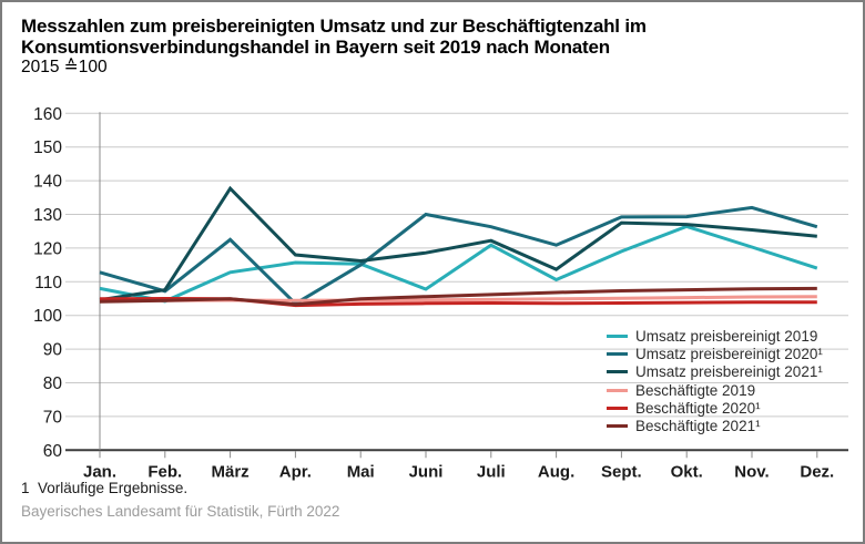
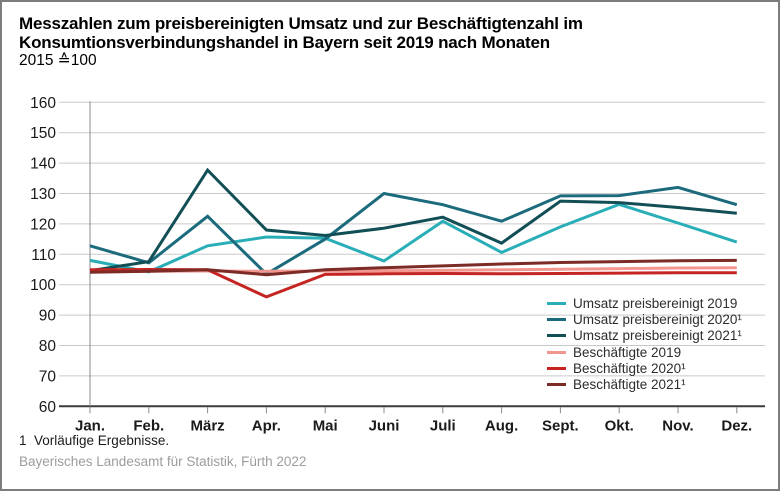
Beschäftigte 2020¹/Apr.: 103 -> 96
